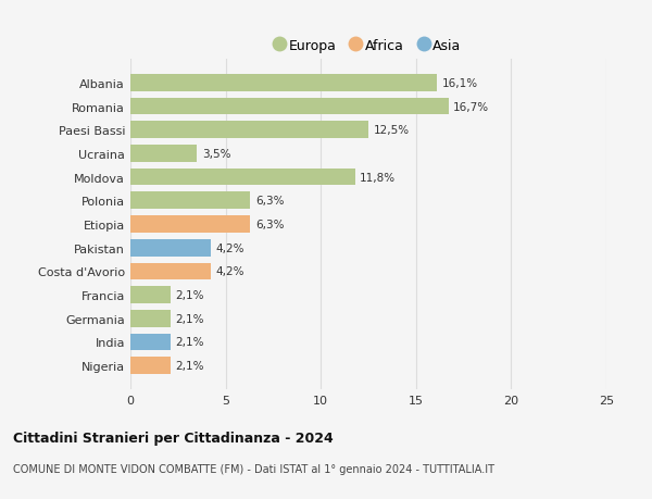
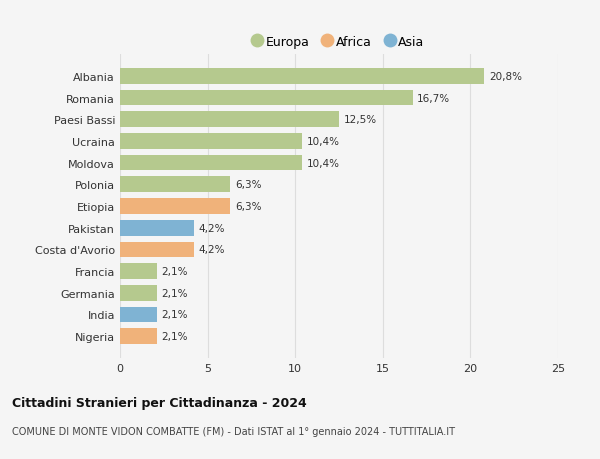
Albania: 16,1% -> 20,8%
Ucraina: 3,5% -> 10,4%
Moldova: 11,8% -> 10,4%
